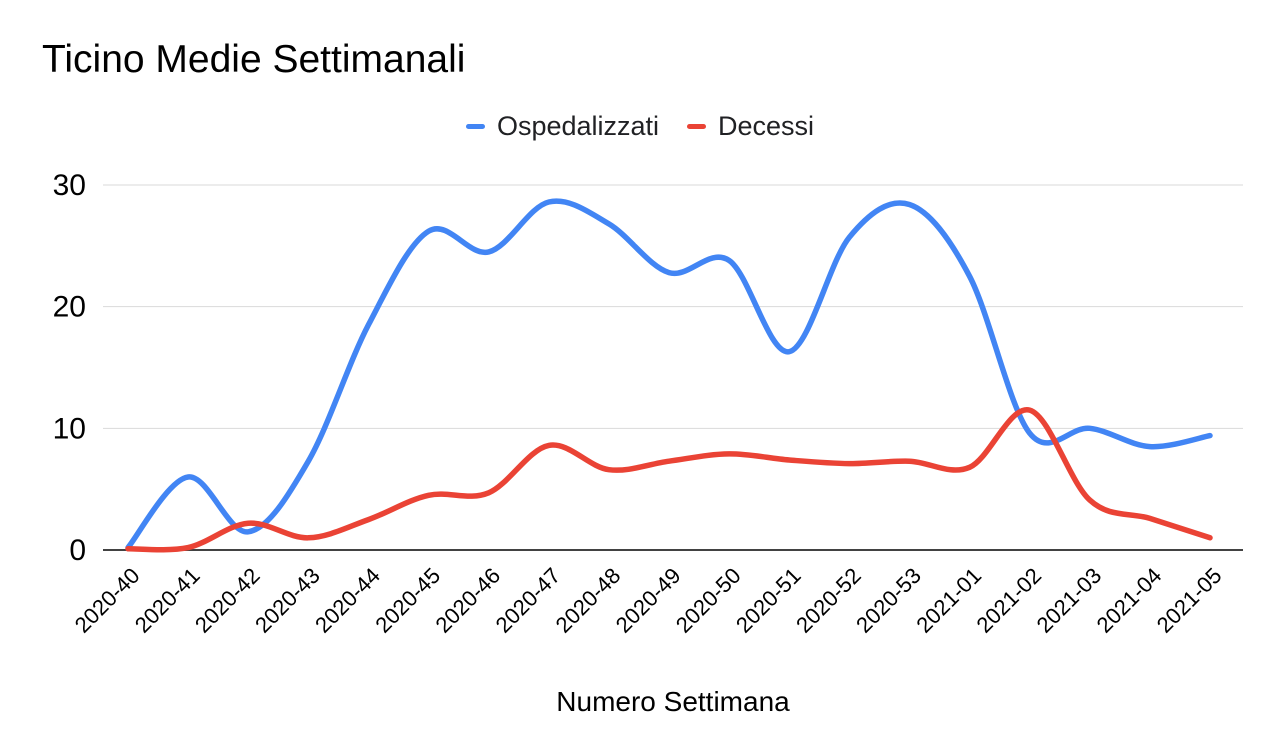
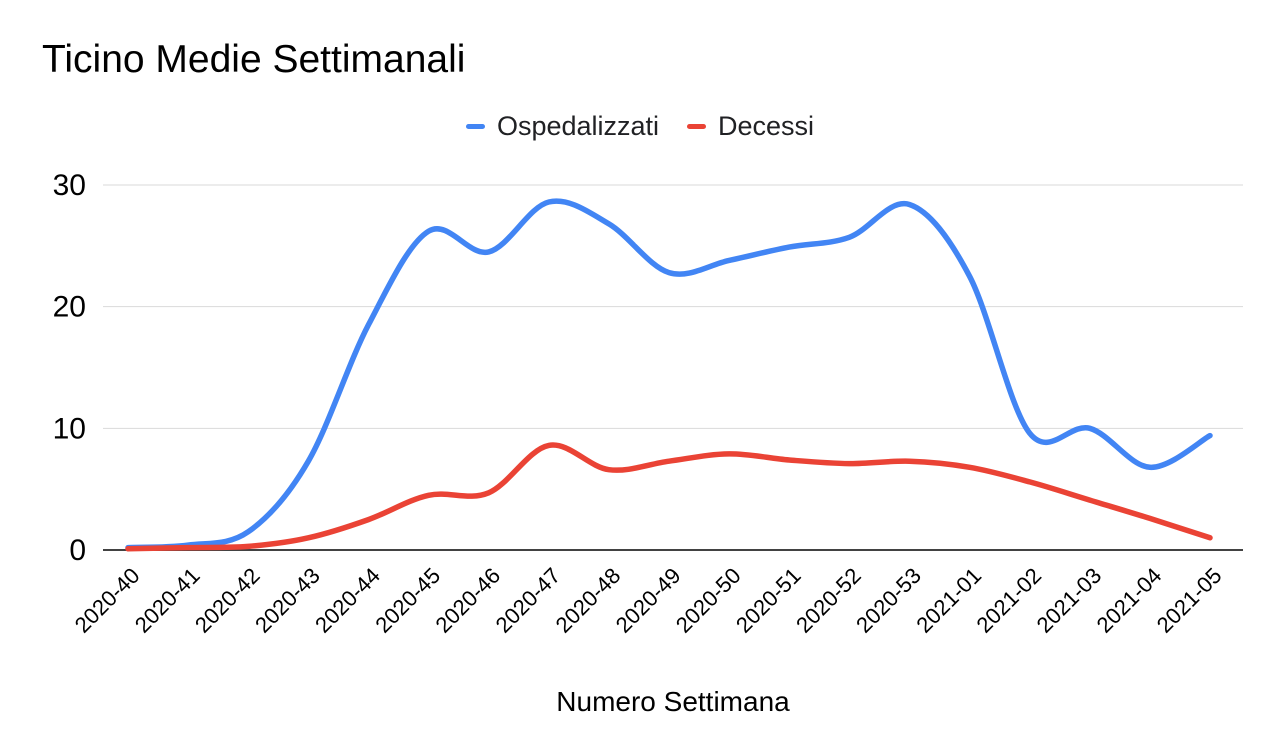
Ospedalizzati/2020-41: 6.0 -> 0.4
Decessi/2020-42: 2.2 -> 0.3
Ospedalizzati/2020-51: 16.3 -> 24.9
Decessi/2021-02: 11.5 -> 5.6
Ospedalizzati/2021-04: 8.5 -> 6.8
